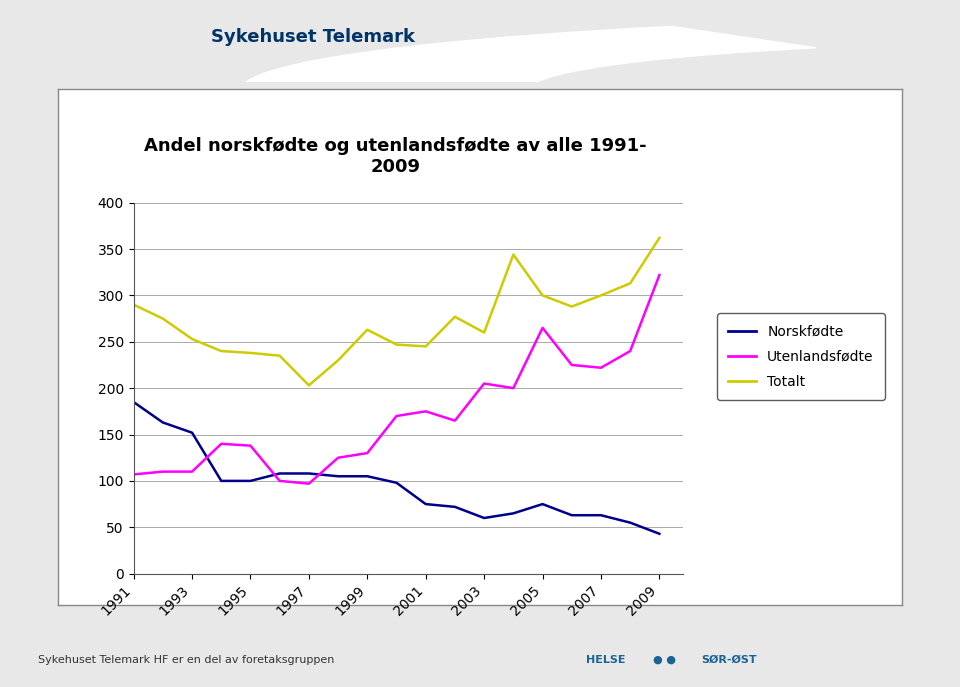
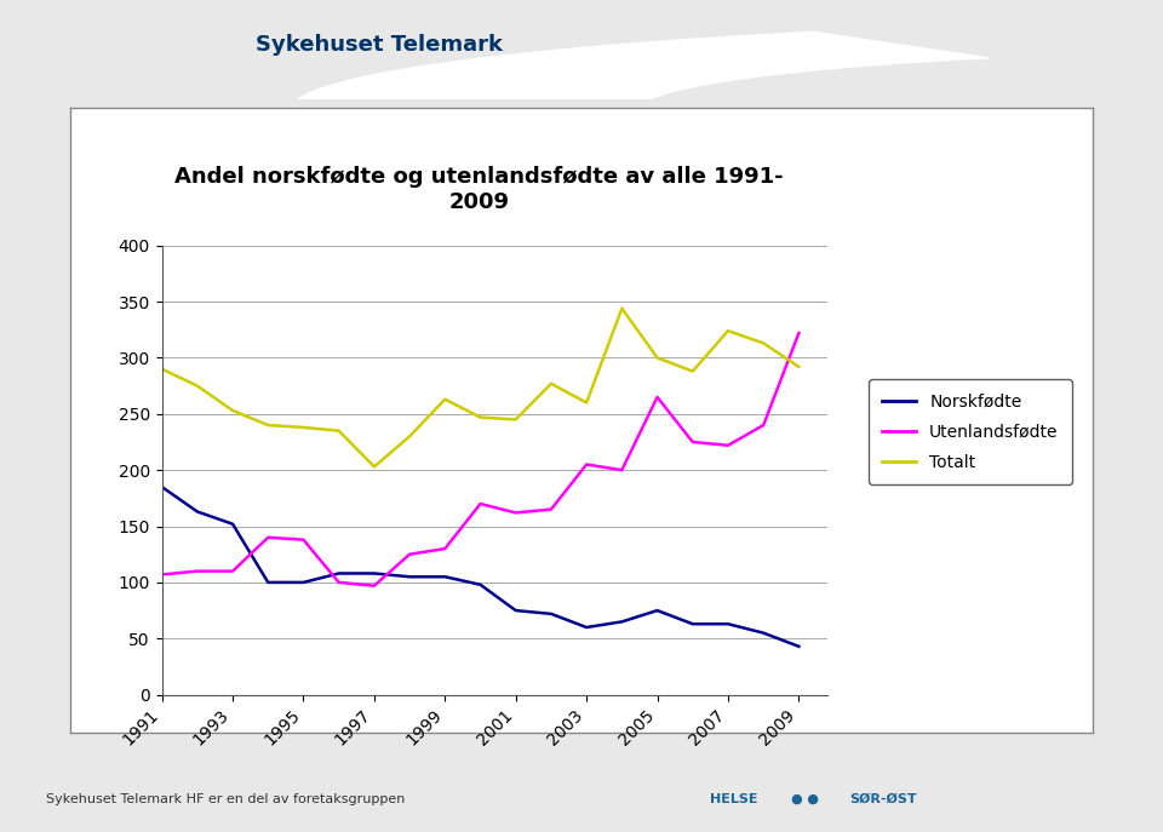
Utenlandsfødte/2001: 175 -> 162
Totalt/2007: 300 -> 324
Totalt/2009: 362 -> 292
